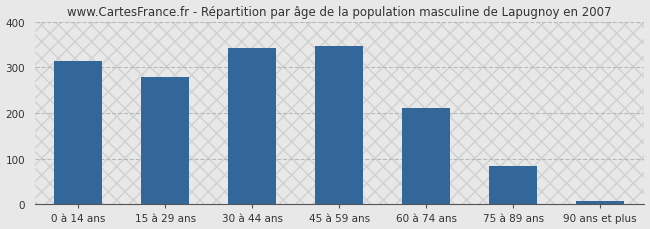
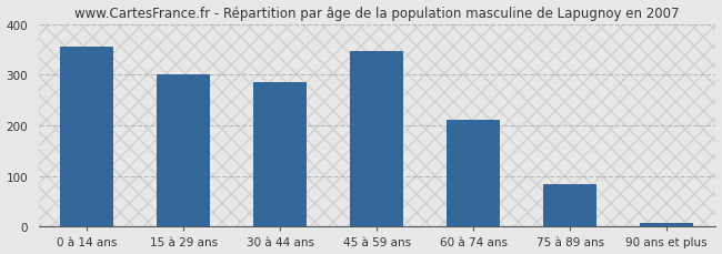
0 à 14 ans: 313 -> 355
15 à 29 ans: 278 -> 300
30 à 44 ans: 341 -> 285
